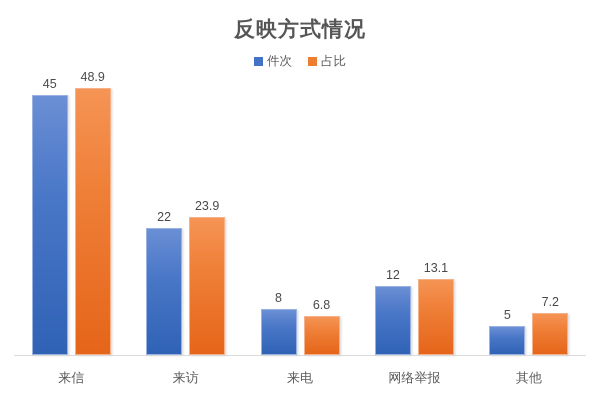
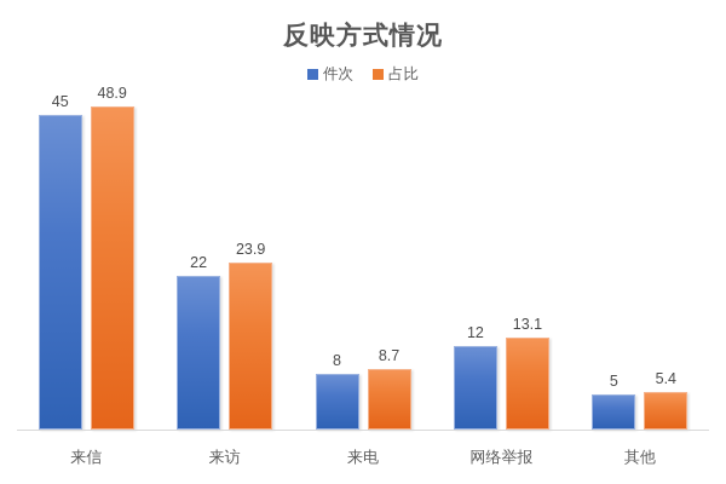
占比/来电: 6.8 -> 8.7
占比/其他: 7.2 -> 5.4
